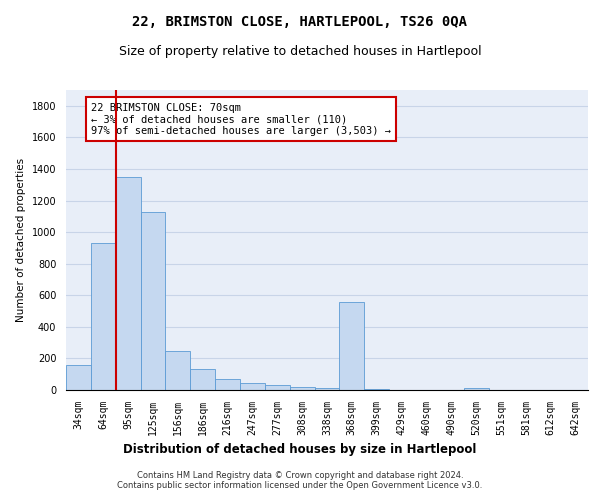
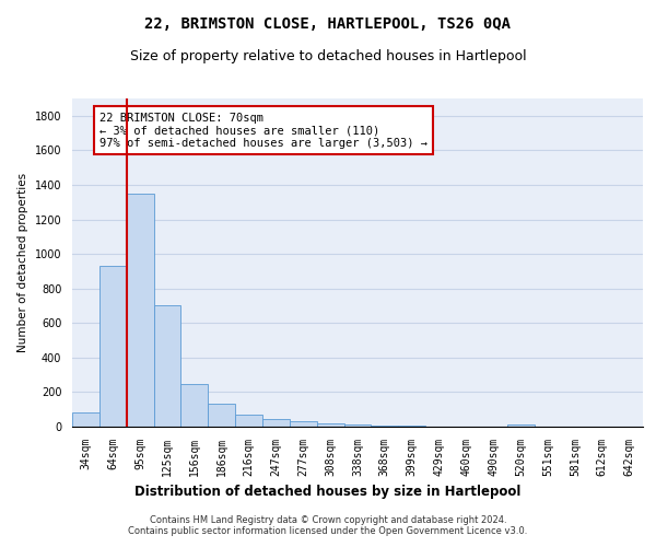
34sqm: 160 -> 80
125sqm: 1130 -> 700
368sqm: 560 -> 0
